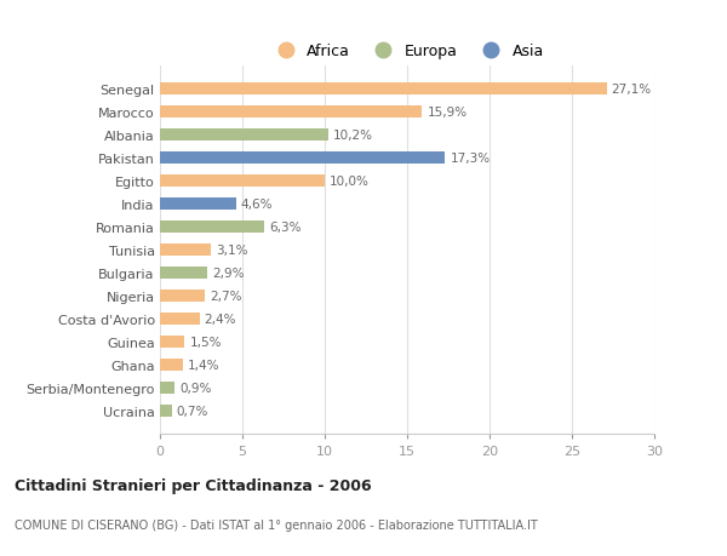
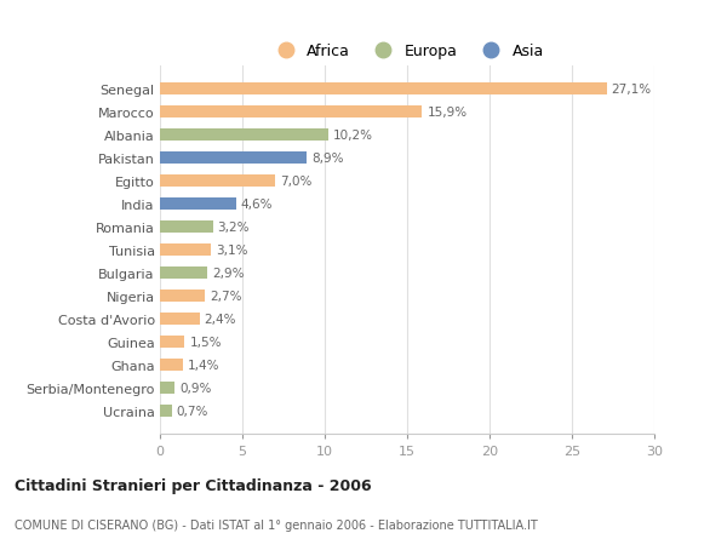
Pakistan: 17,3% -> 8,9%
Egitto: 10,0% -> 7,0%
Romania: 6,3% -> 3,2%
